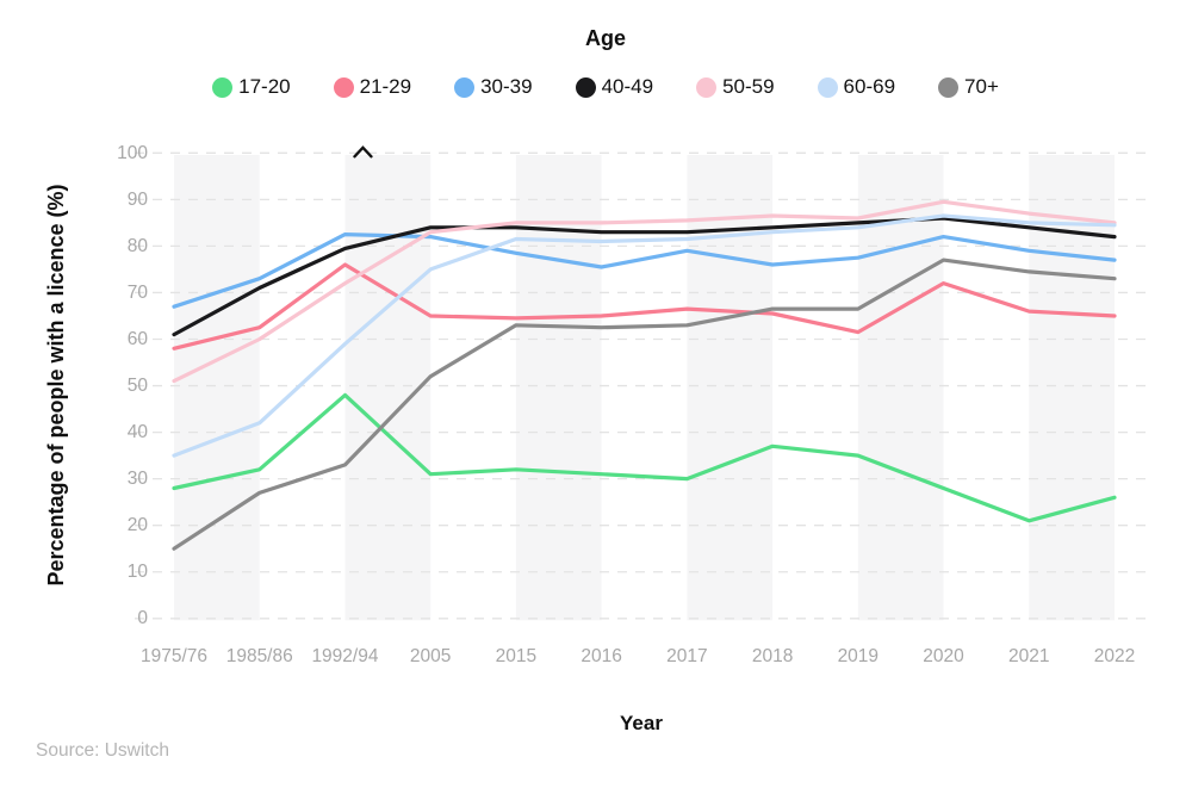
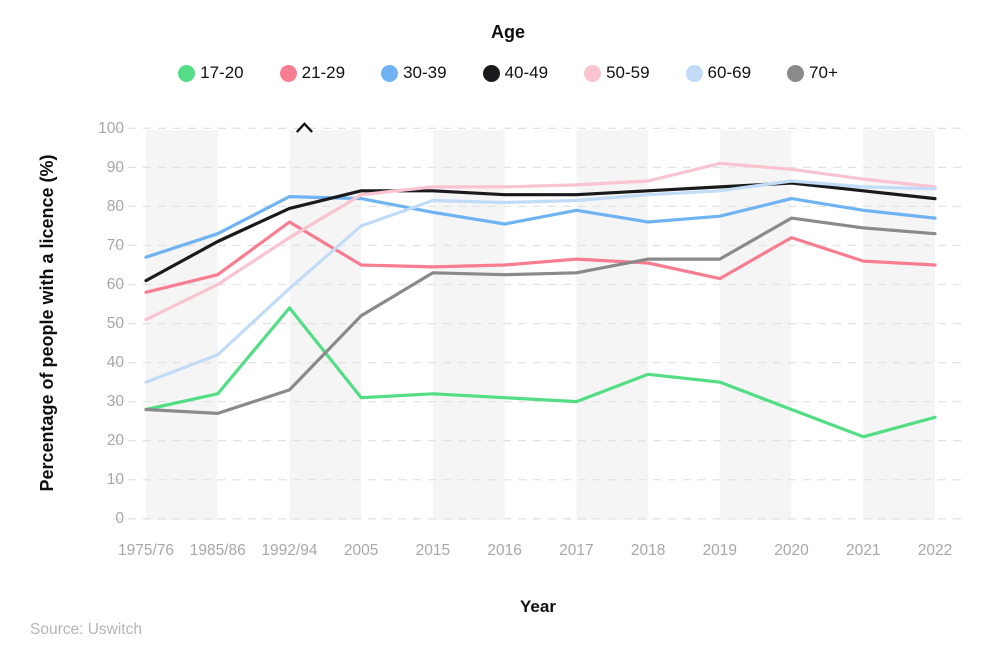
70+/1975/76: 15 -> 28
17-20/1992/94: 48 -> 54
50-59/2019: 86 -> 91
